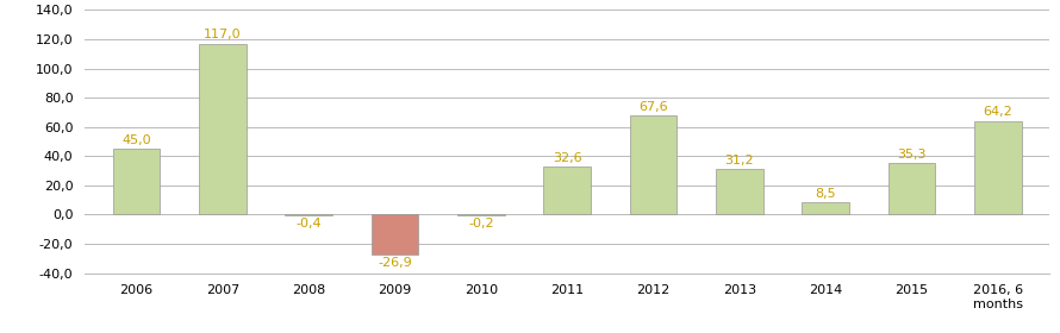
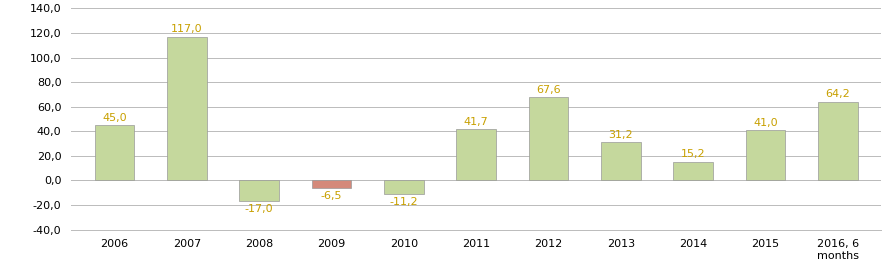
2008: -0,4 -> -17,0
2009: -26,9 -> -6,5
2010: -0,2 -> -11,2
2011: 32,6 -> 41,7
2014: 8,5 -> 15,2
2015: 35,3 -> 41,0
